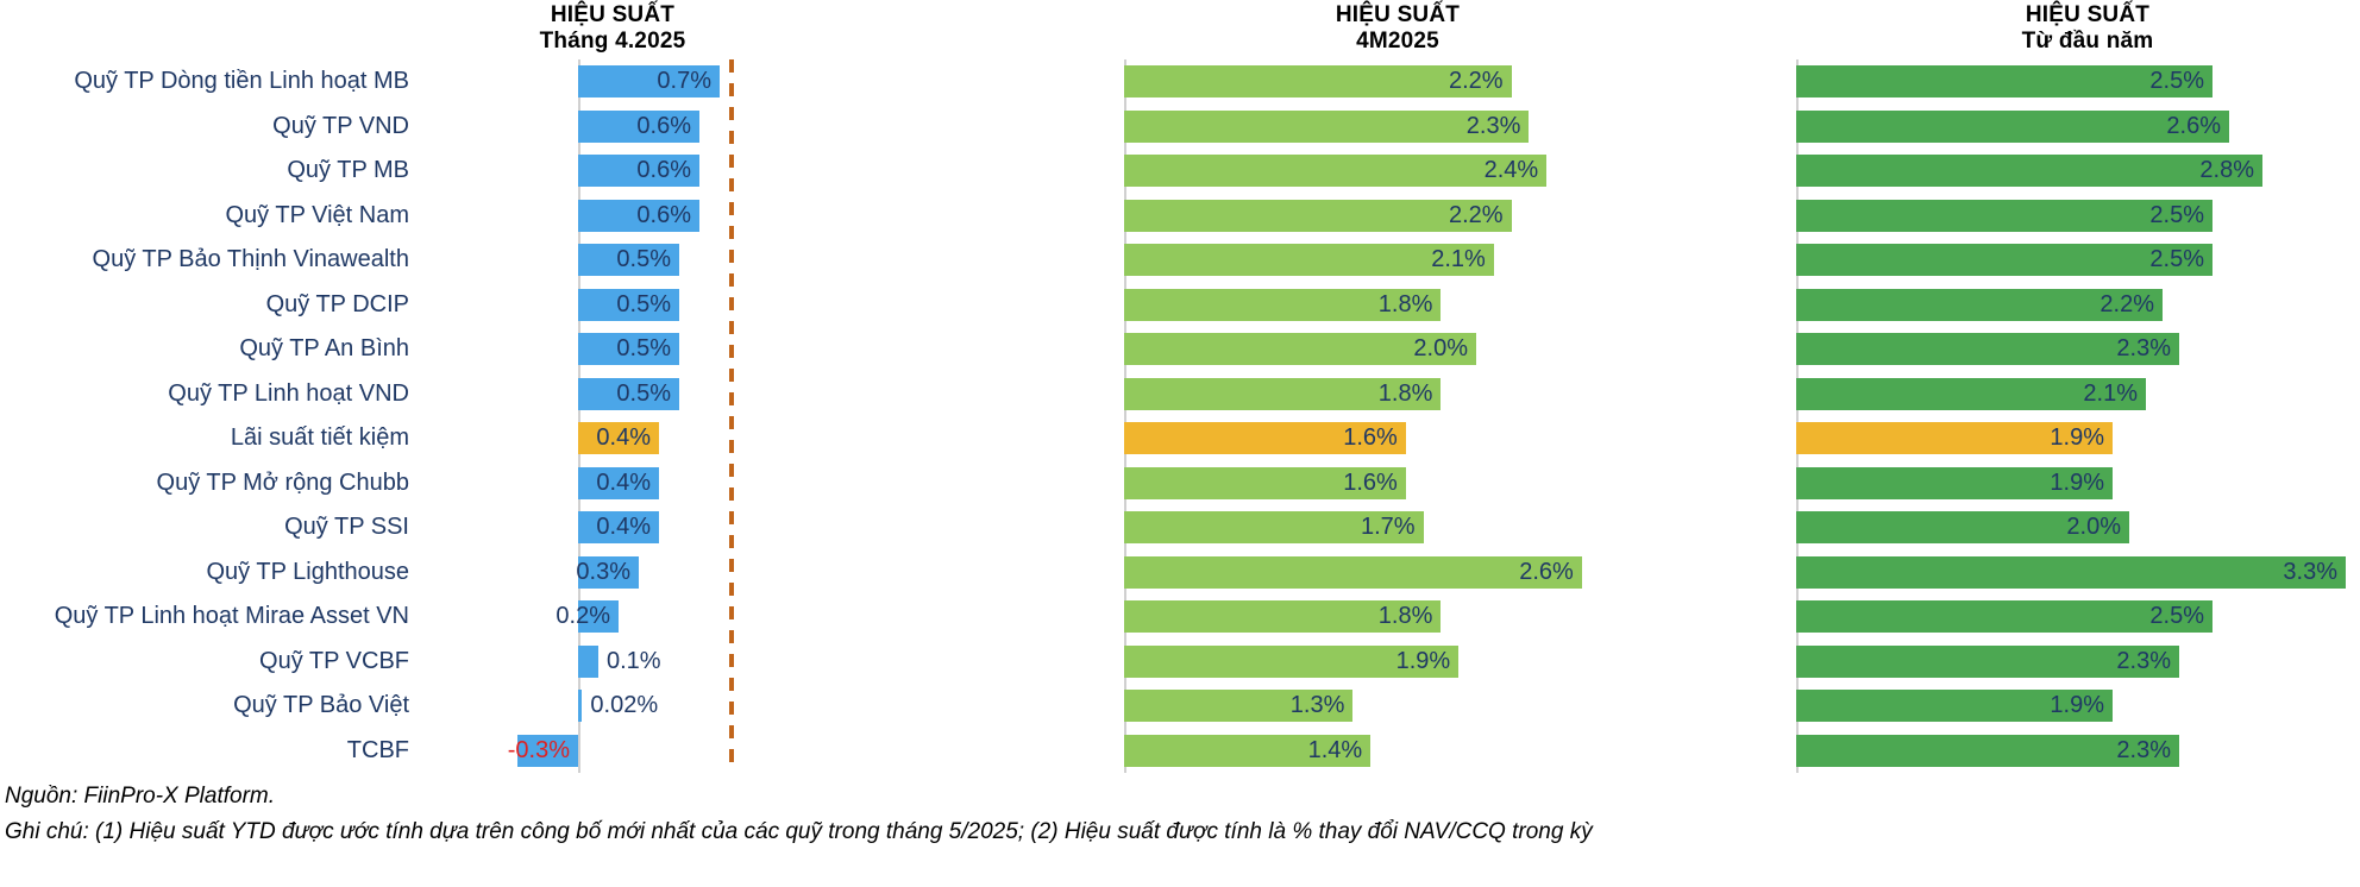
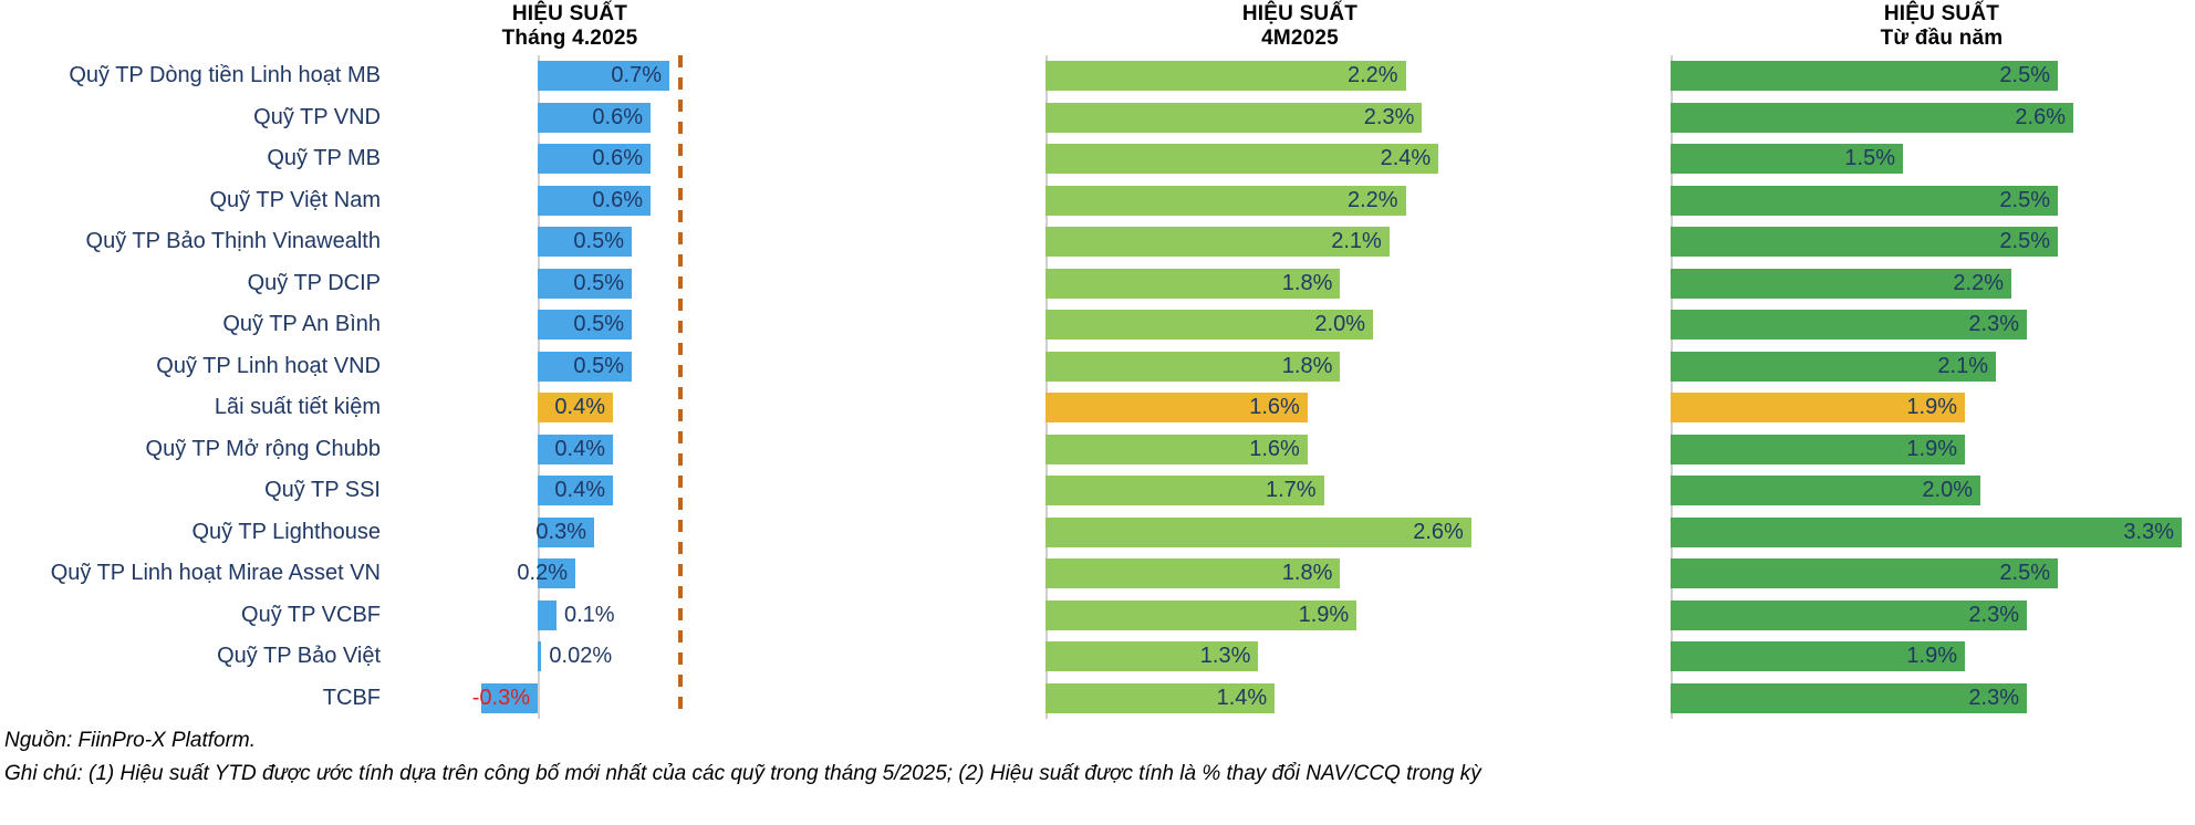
HIỆU SUẤT Từ đầu năm/Quỹ TP MB: 2.8% -> 1.5%
